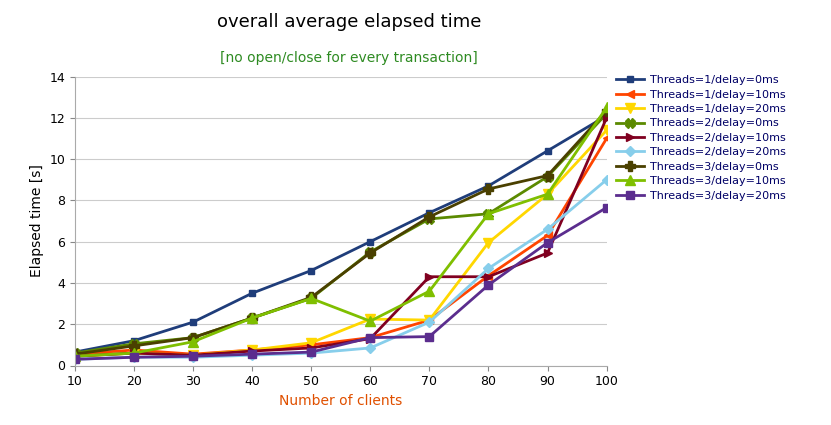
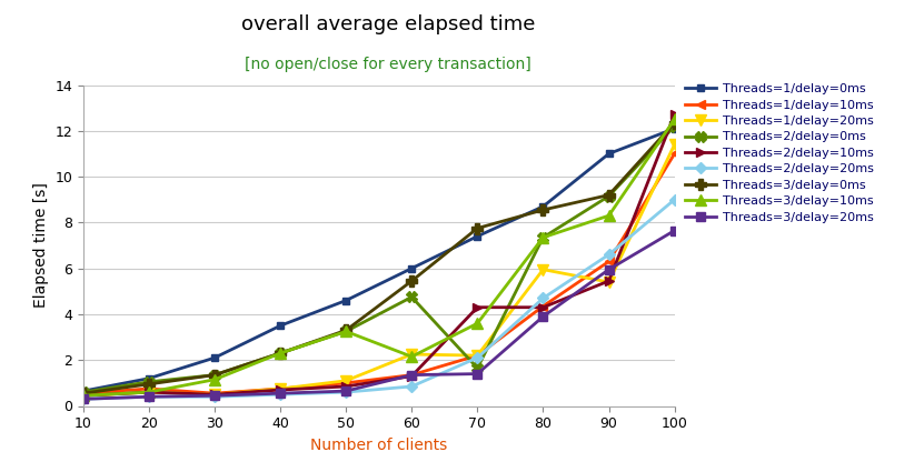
Threads=2/delay=0ms/60: 5.50 -> 4.75
Threads=2/delay=0ms/70: 7.10 -> 1.65
Threads=3/delay=0ms/70: 7.20 -> 7.75
Threads=1/delay=0ms/90: 10.40 -> 11.00
Threads=1/delay=20ms/90: 8.30 -> 5.40
Threads=2/delay=10ms/100: 12.00 -> 12.70
